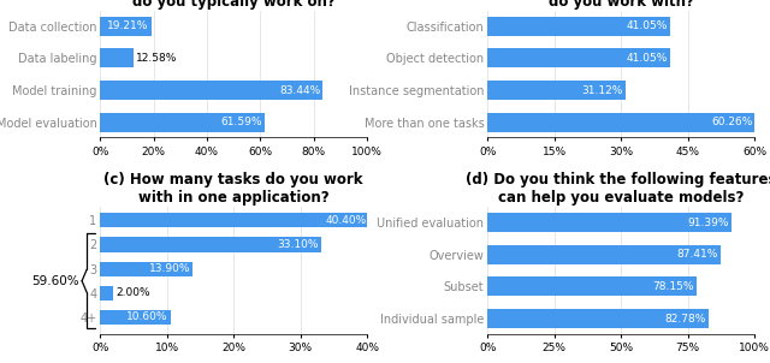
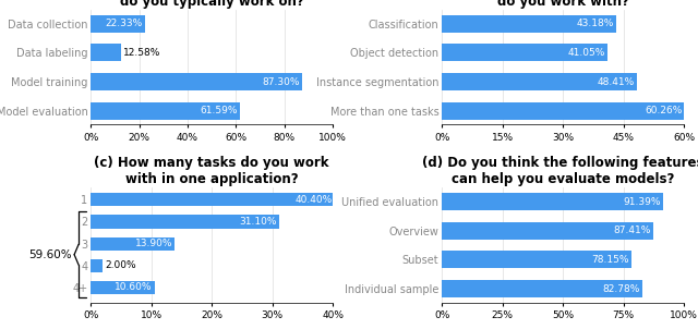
Data collection: 19.21% -> 22.33%
Model training: 83.44% -> 87.30%
Classification: 41.05% -> 43.18%
Instance segmentation: 31.12% -> 48.41%
(c) How many tasks do you work with in one application?/2: 33.10% -> 31.10%
